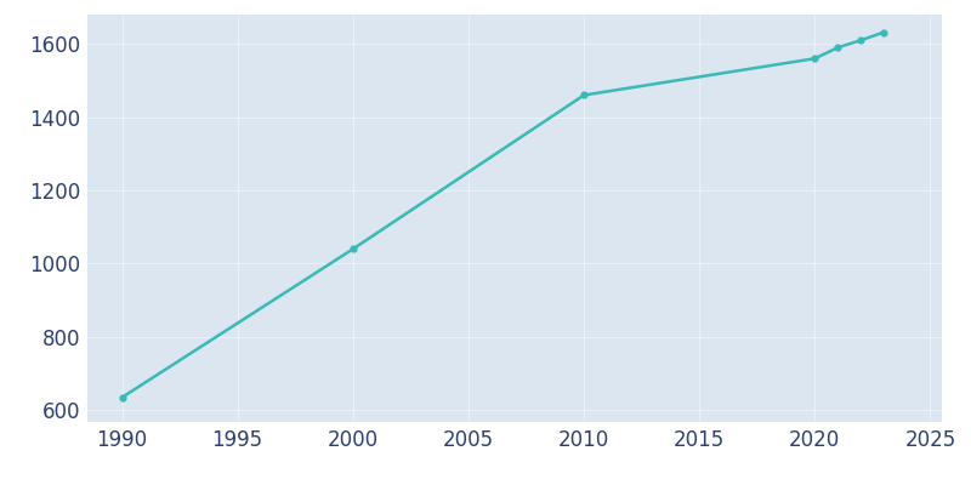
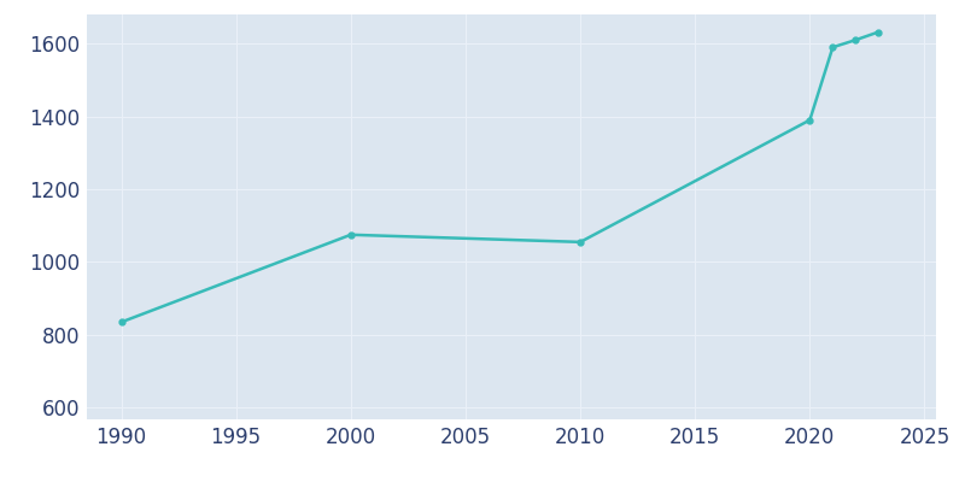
1990: 635 -> 835
2000: 1040 -> 1075
2010: 1460 -> 1055
2020: 1560 -> 1390
